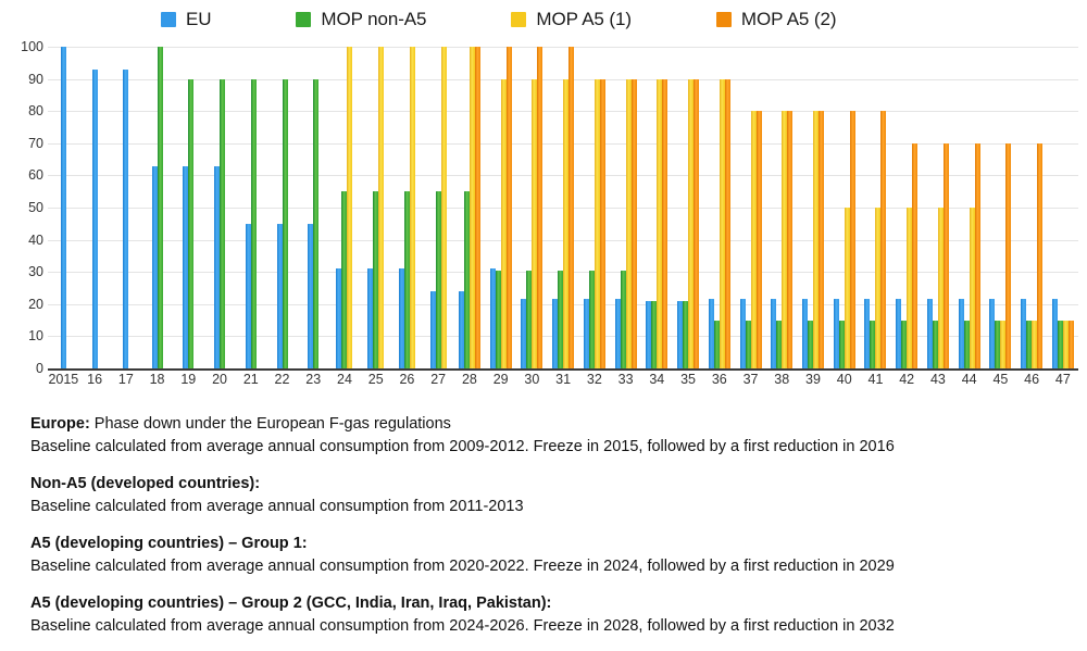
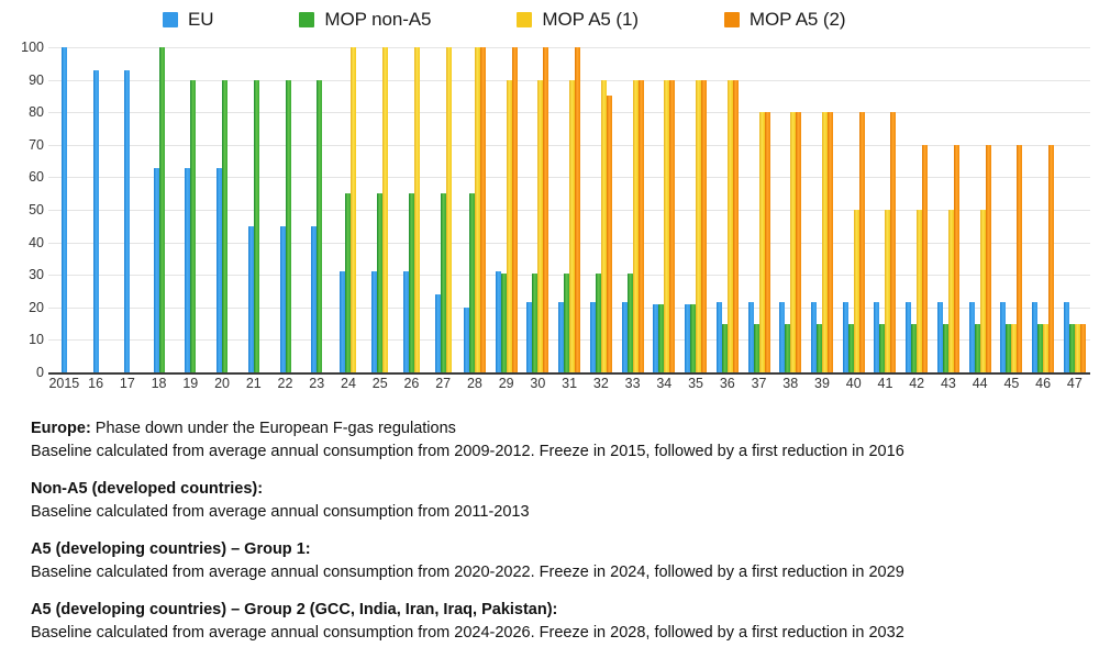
EU/28: 24 -> 20
MOP A5 (2)/32: 90 -> 85
